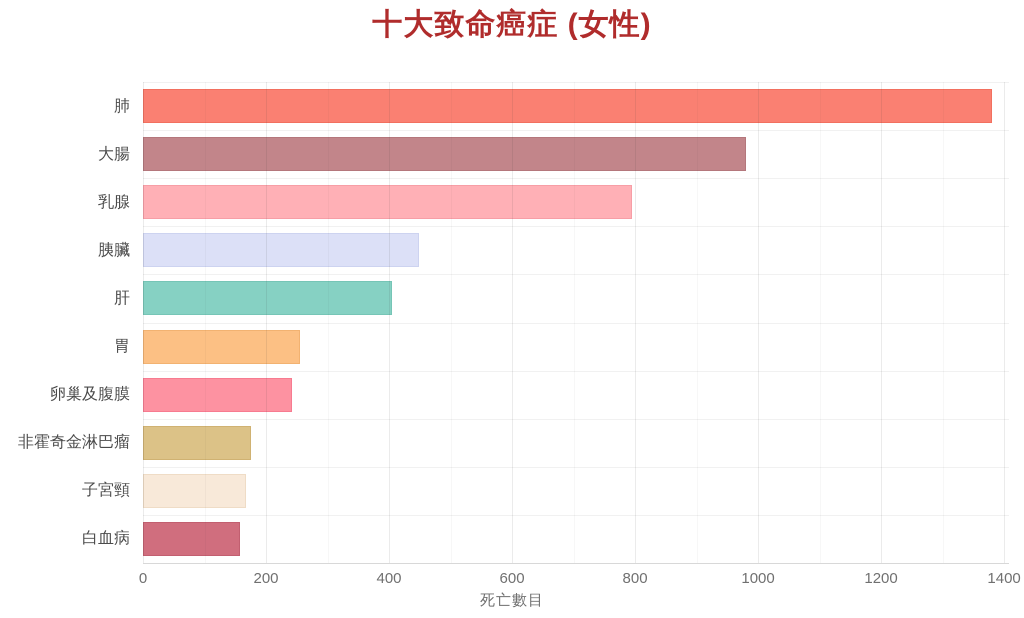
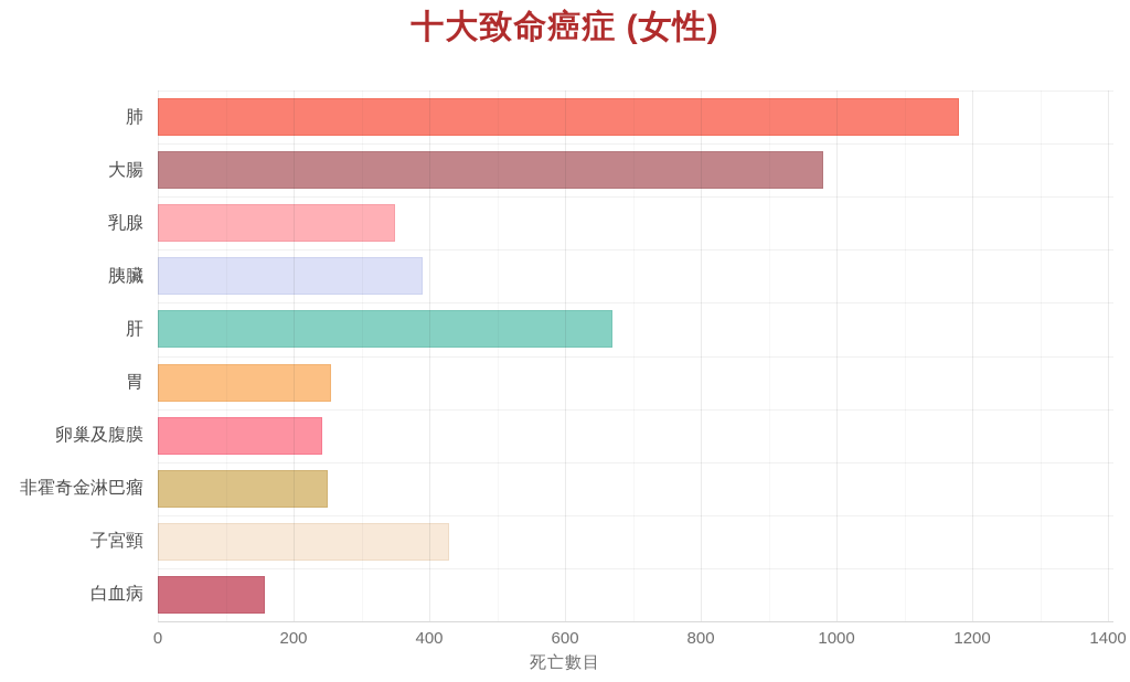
肺: 1380 -> 1180
乳腺: 800 -> 350
胰臟: 450 -> 390
肝: 400 -> 670
非霍奇金淋巴瘤: 180 -> 250
子宮頸: 170 -> 430
